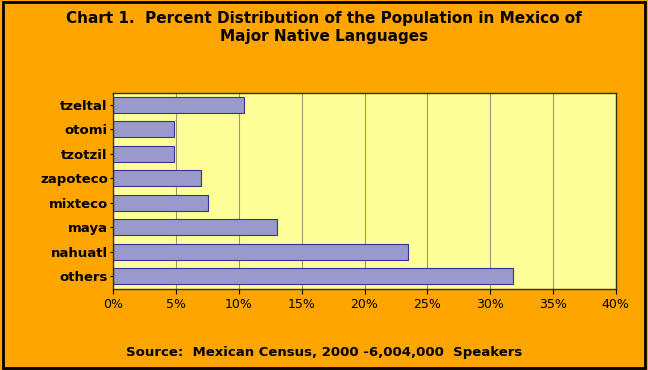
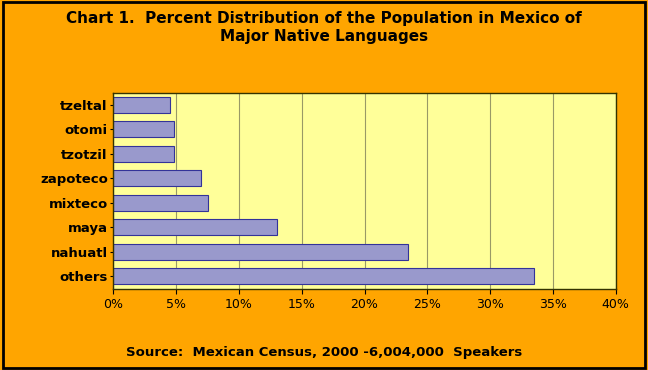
tzeltal: 10.4% -> 4.5%
others: 31.8% -> 33.5%
